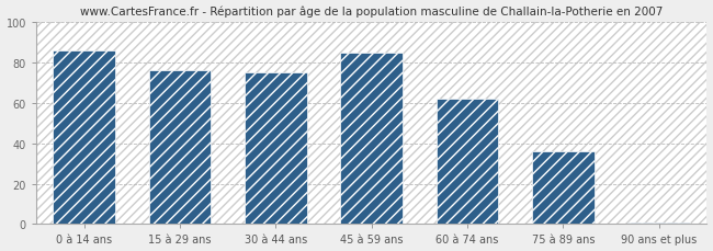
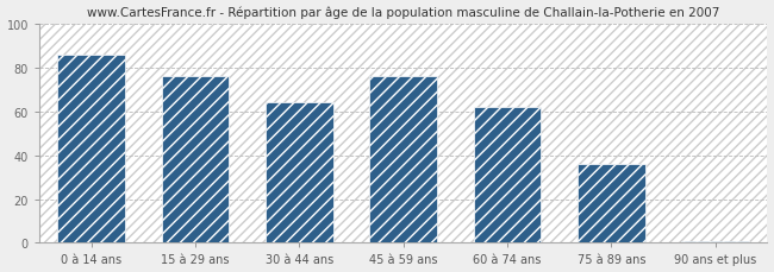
30 à 44 ans: 75 -> 64
45 à 59 ans: 85 -> 76
